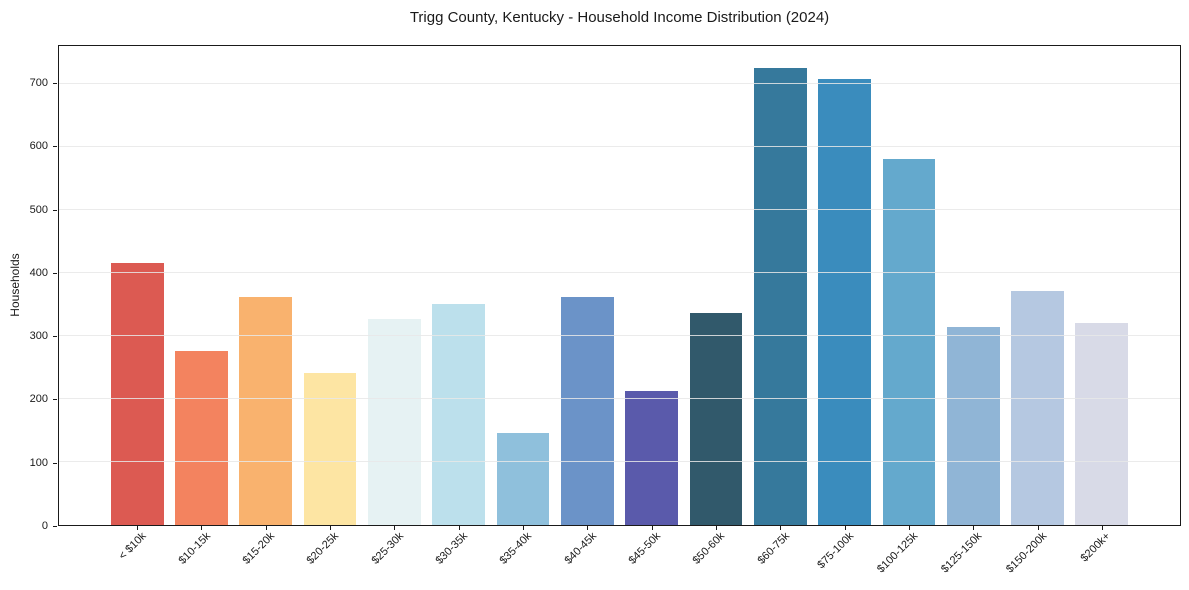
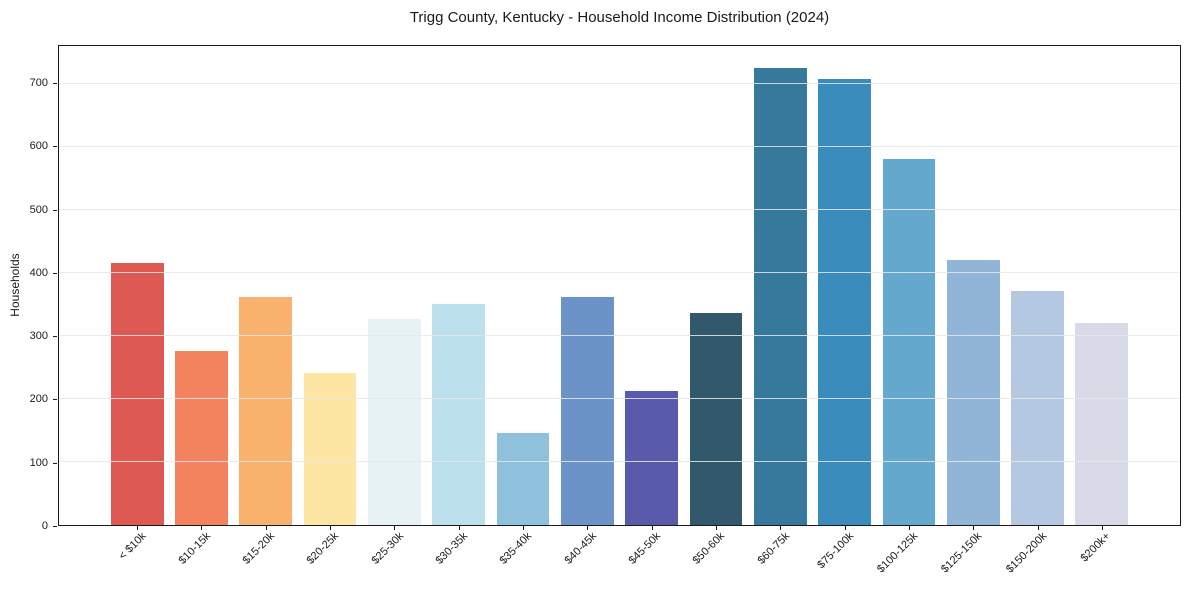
$125-150k: 310 -> 420
